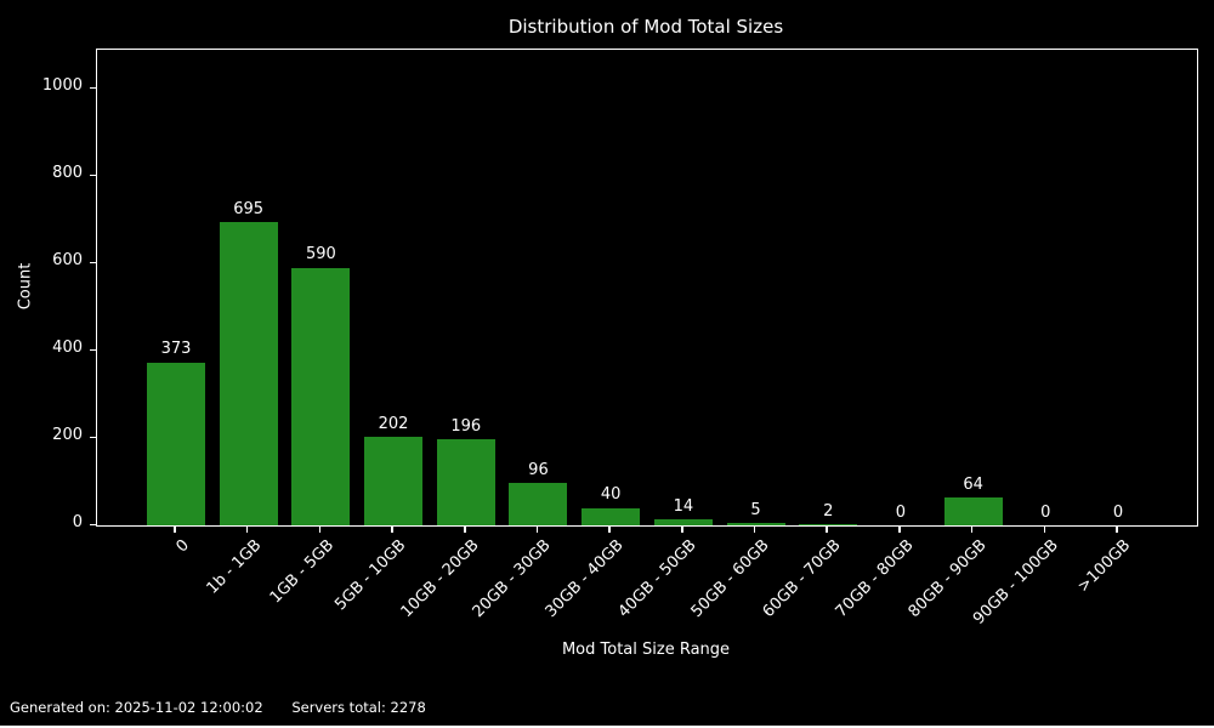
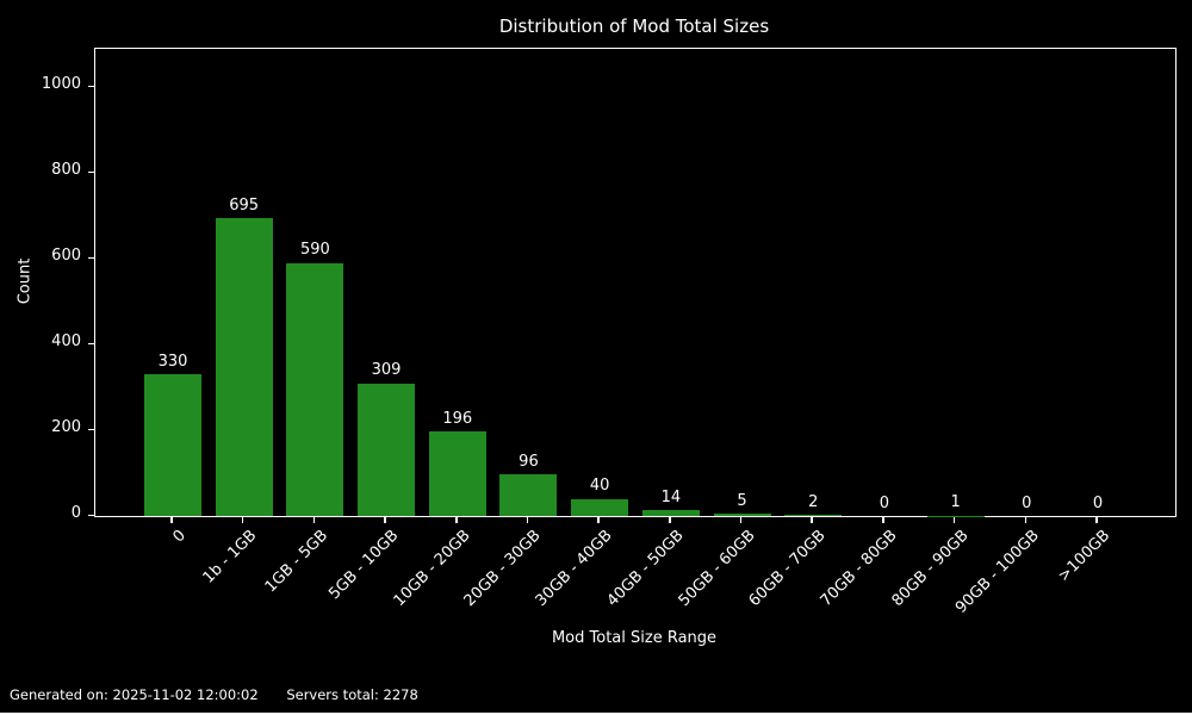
0: 373 -> 330
5GB - 10GB: 202 -> 309
80GB - 90GB: 64 -> 1
